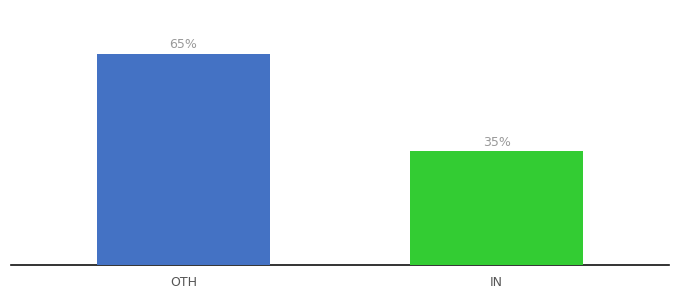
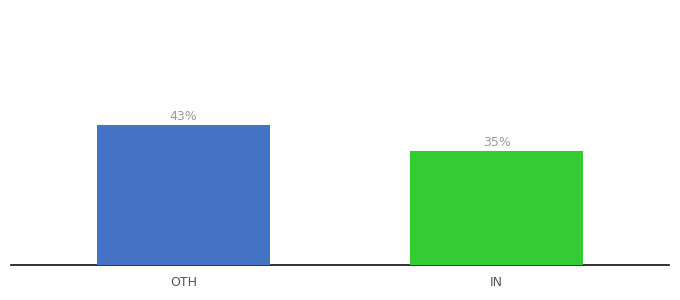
OTH: 65% -> 43%
